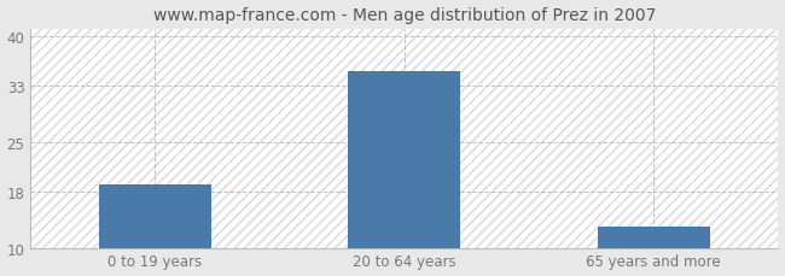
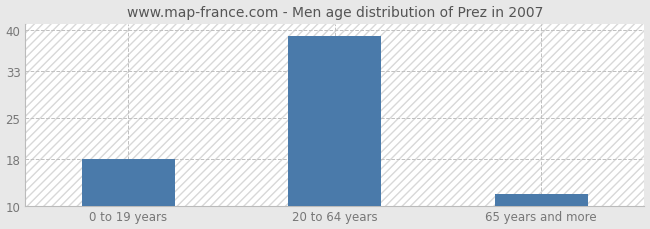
0 to 19 years: 19 -> 18
20 to 64 years: 35 -> 39
65 years and more: 13 -> 12
